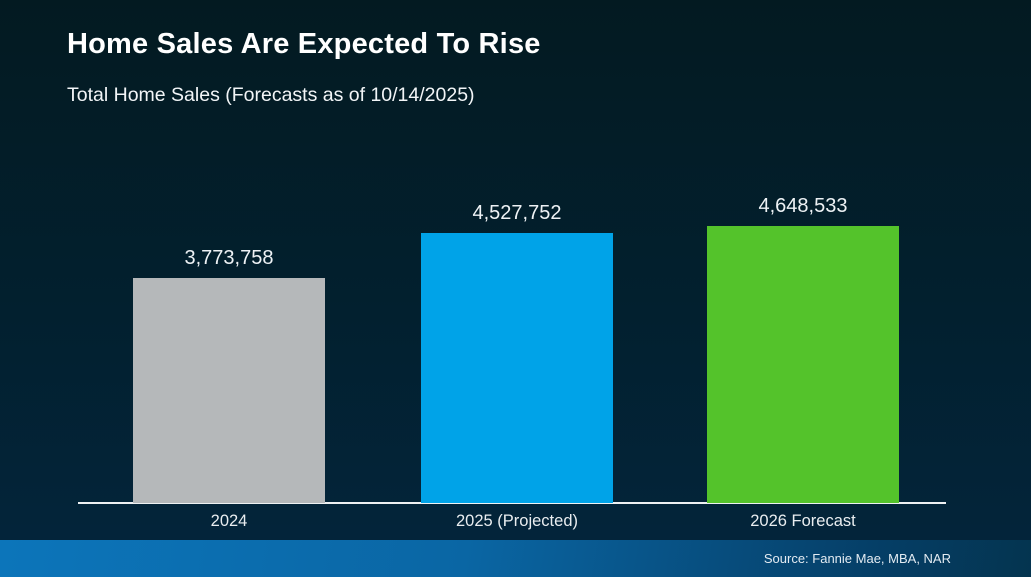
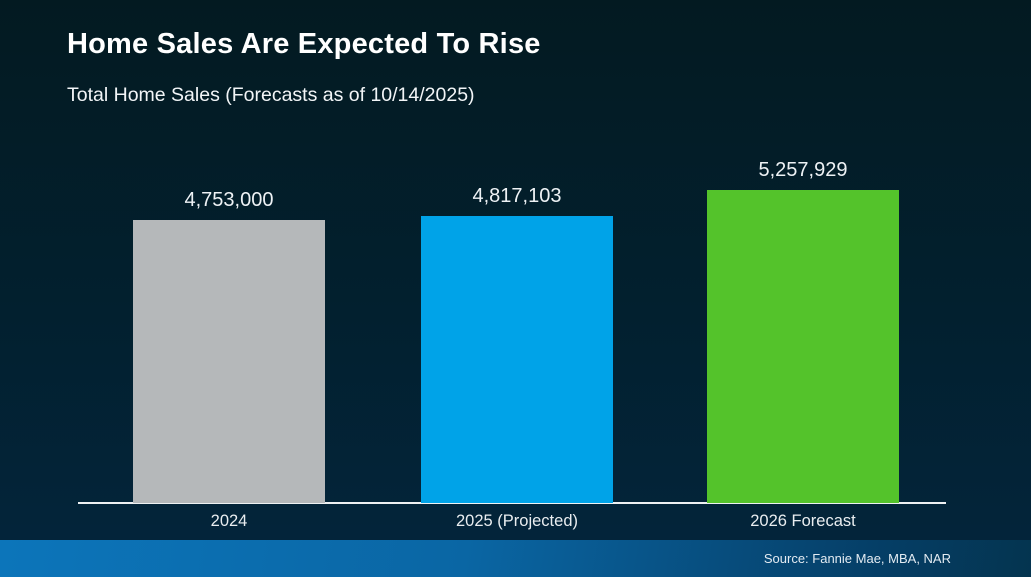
2024: 3,773,758 -> 4,753,000
2025 (Projected): 4,527,752 -> 4,817,103
2026 Forecast: 4,648,533 -> 5,257,929
